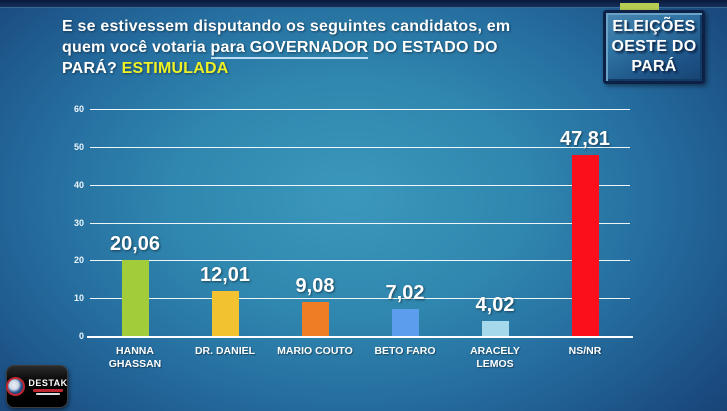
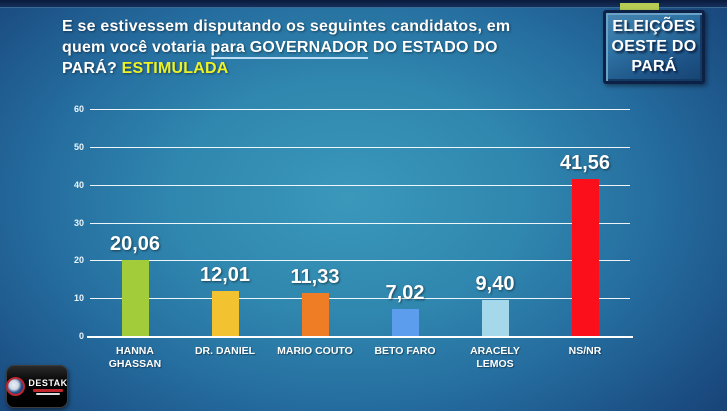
MARIO COUTO: 9,08 -> 11,33
ARACELY LEMOS: 4,02 -> 9,40
NS/NR: 47,81 -> 41,56
